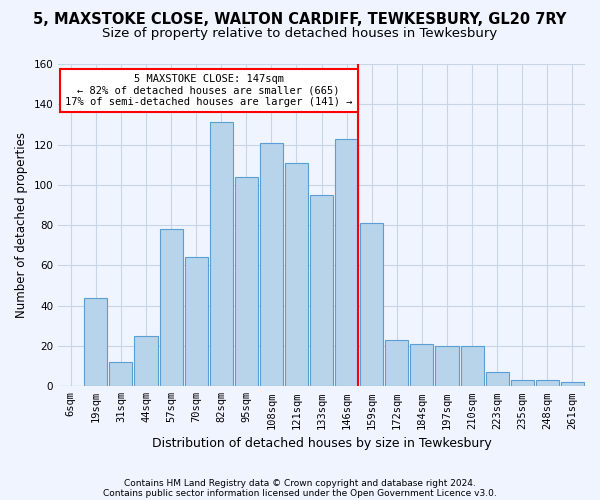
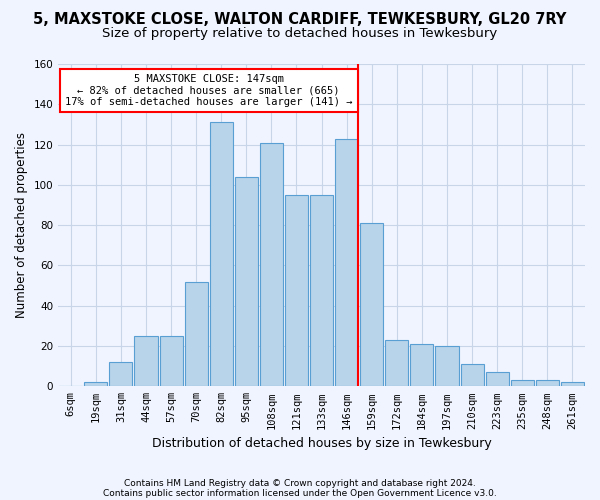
19sqm: 44 -> 2
57sqm: 78 -> 25
70sqm: 64 -> 52
121sqm: 111 -> 95
210sqm: 20 -> 11
